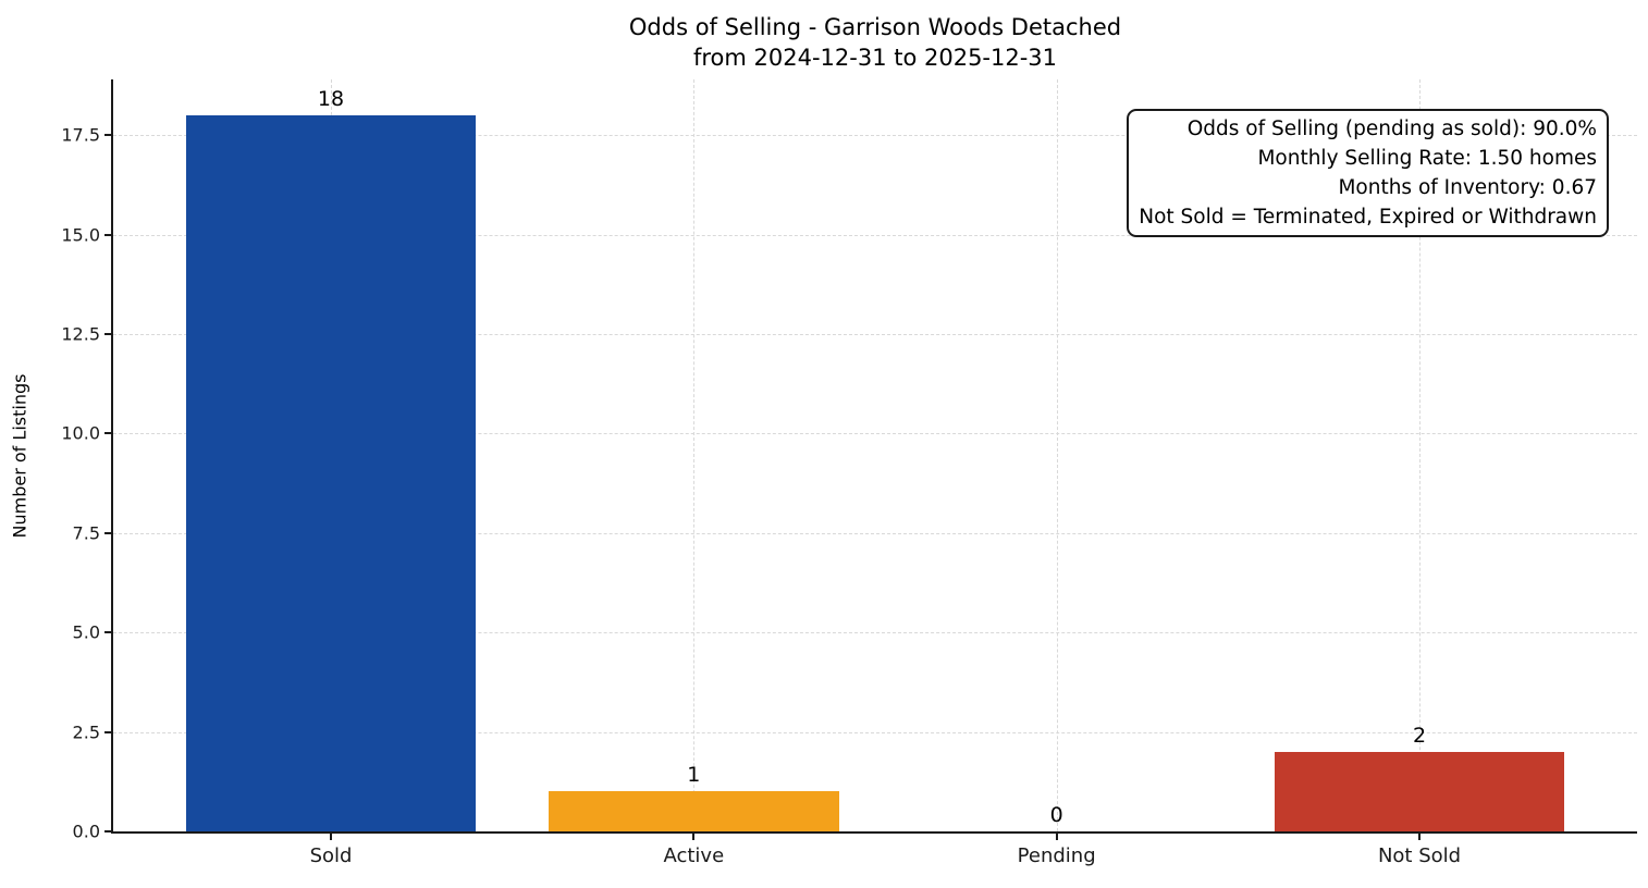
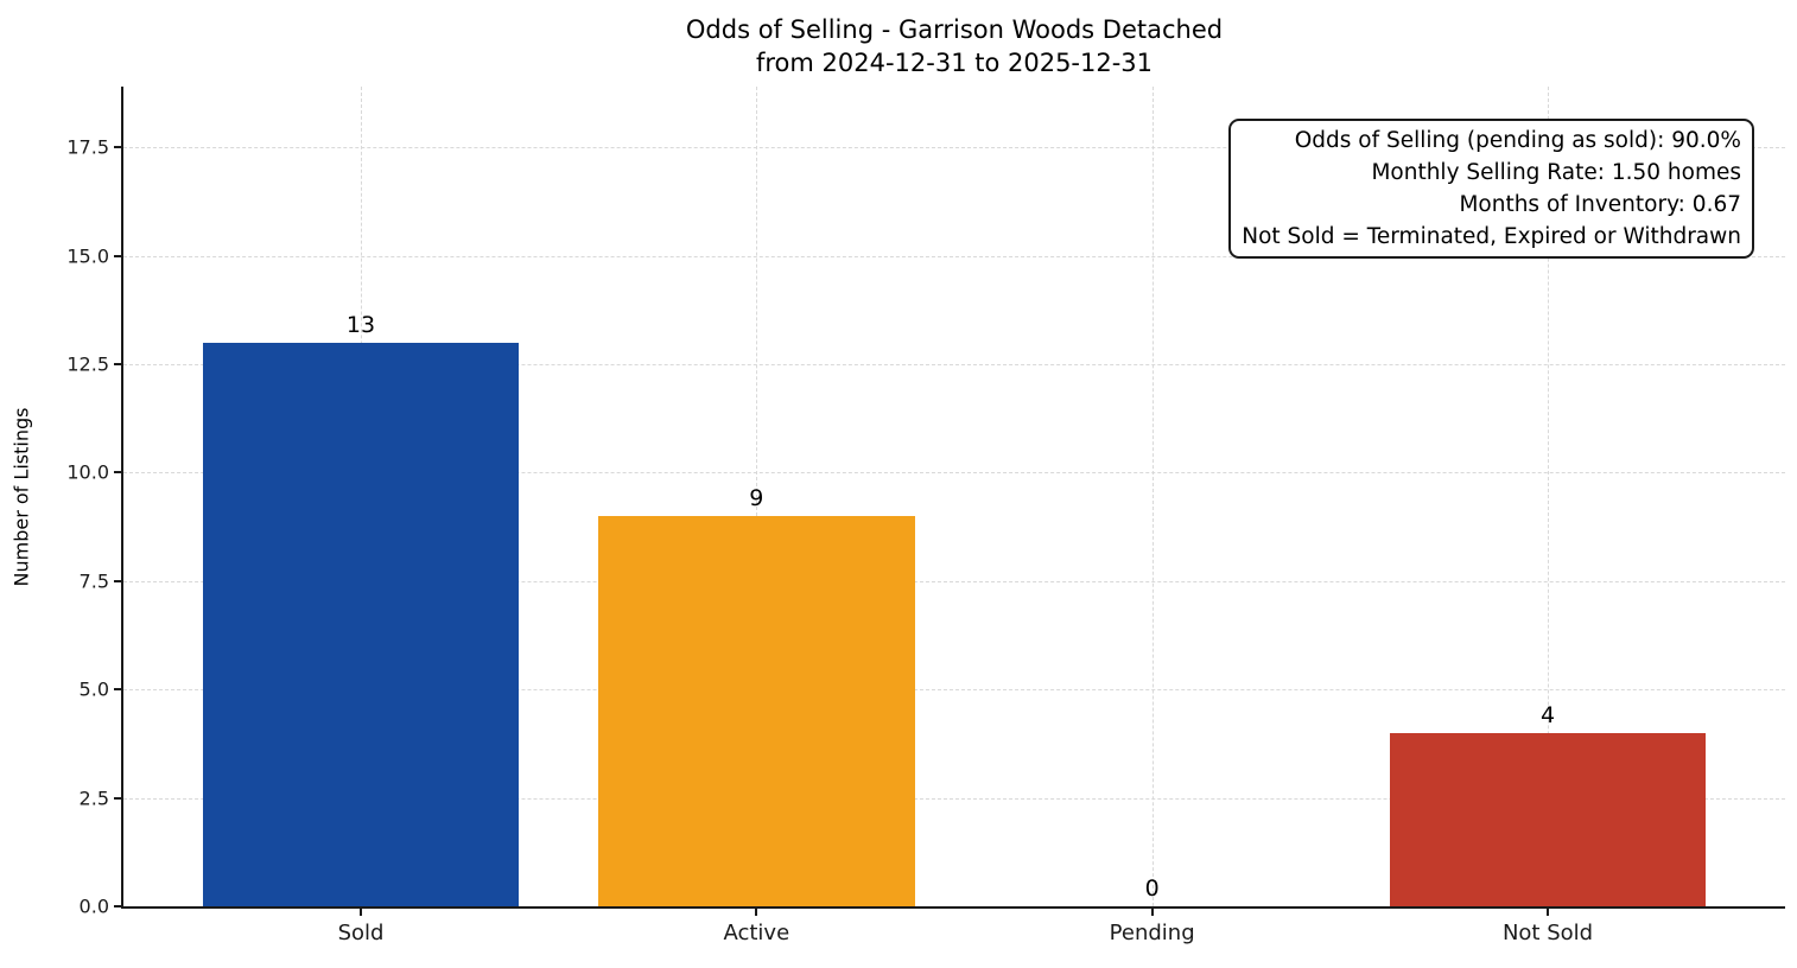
Sold: 18 -> 13
Active: 1 -> 9
Not Sold: 2 -> 4
